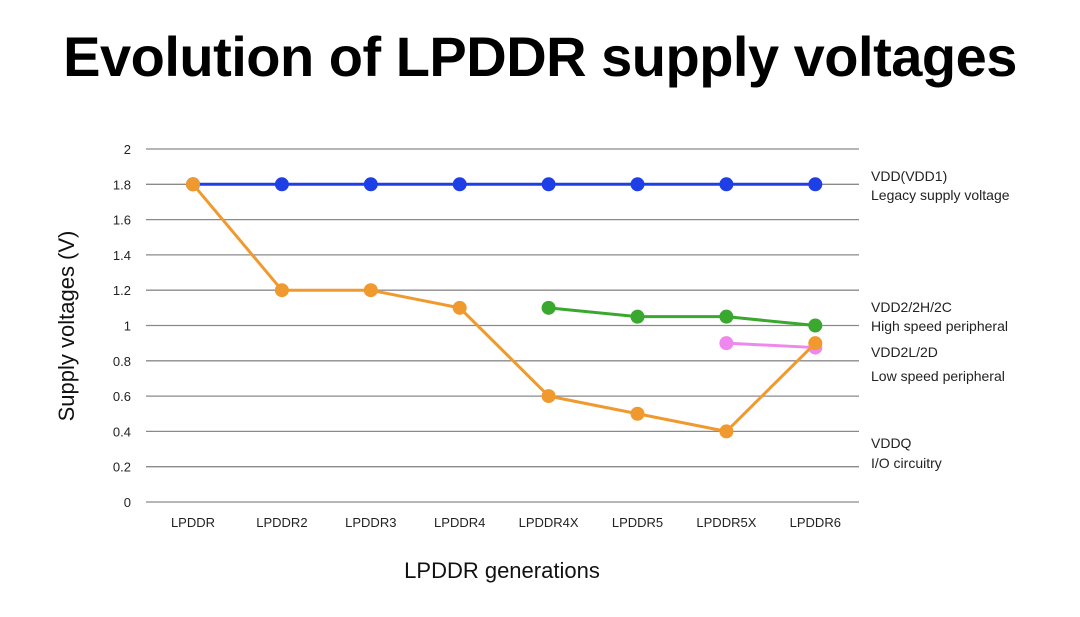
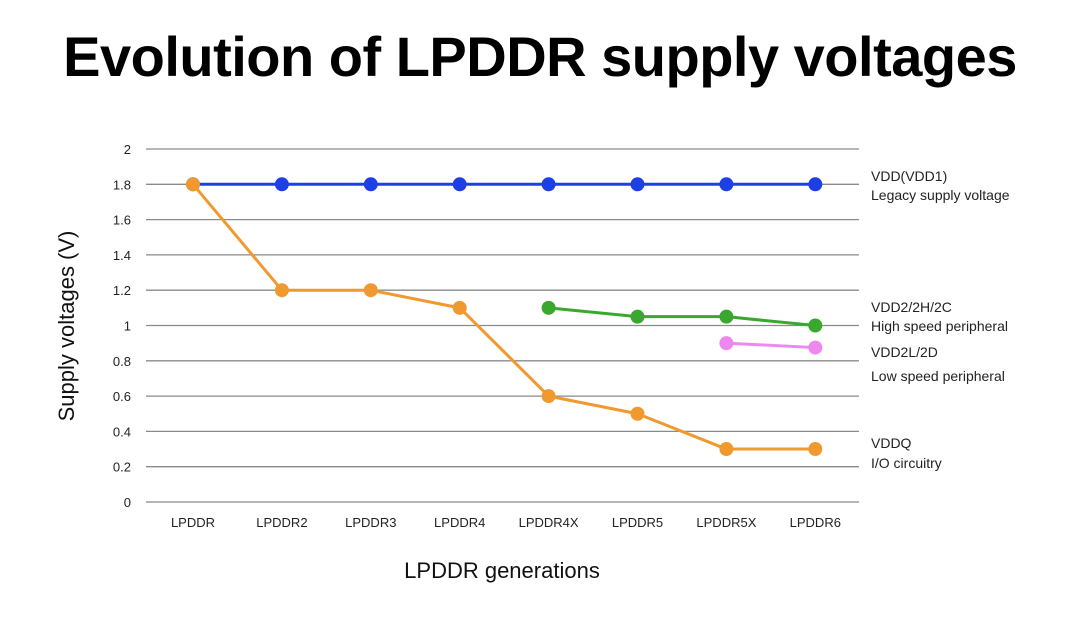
VDDQ/LPDDR5X: 0.4 -> 0.3
VDDQ/LPDDR6: 0.9 -> 0.3
